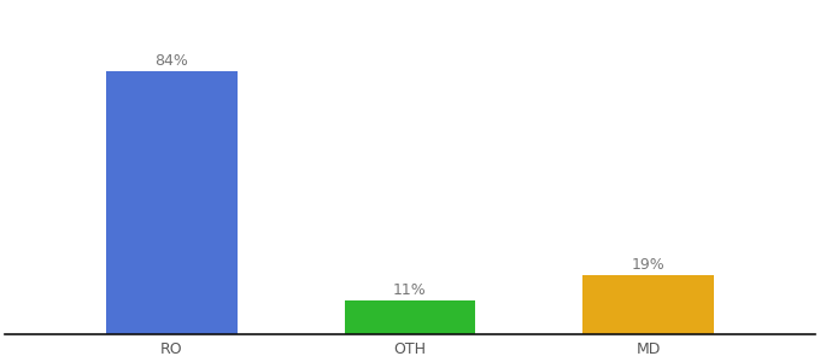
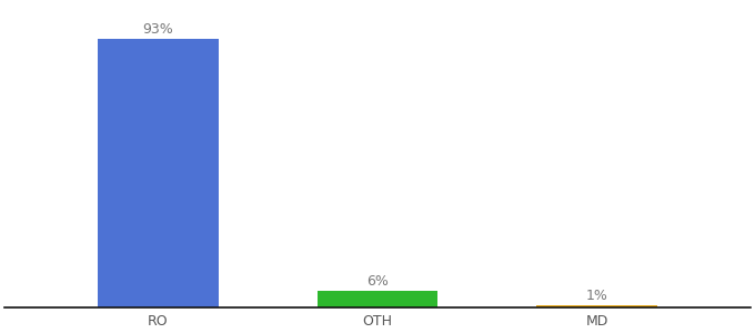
RO: 84% -> 93%
OTH: 11% -> 6%
MD: 19% -> 1%
